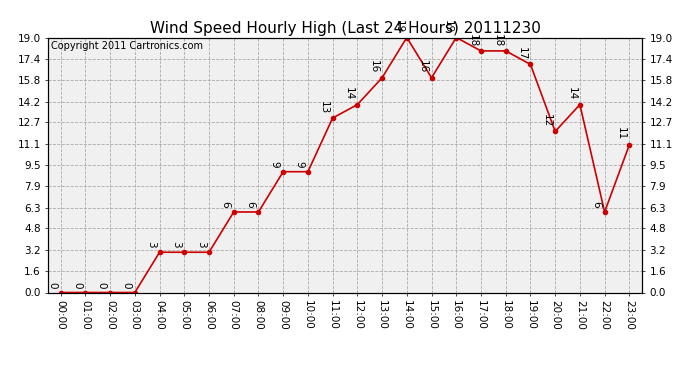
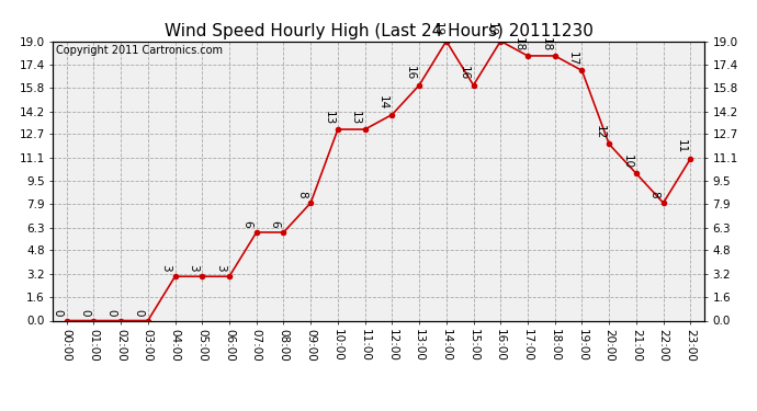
09:00: 9 -> 8
10:00: 9 -> 13
21:00: 14 -> 10
22:00: 6 -> 8
